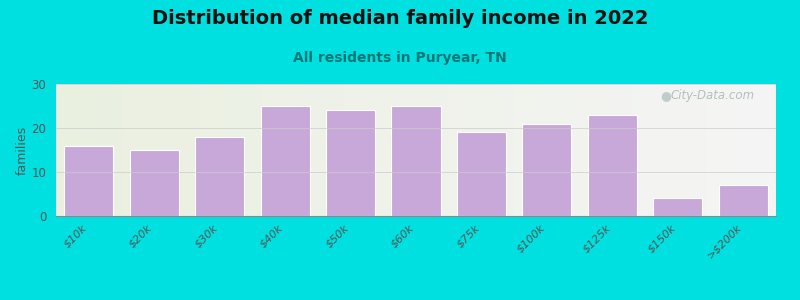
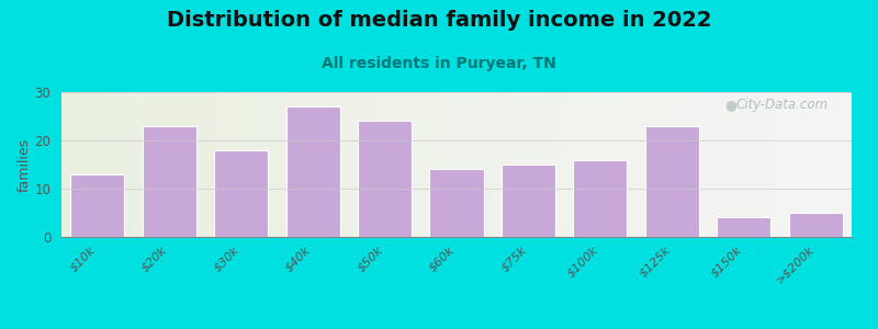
$10k: 16 -> 13
$20k: 15 -> 23
$40k: 25 -> 27
$60k: 25 -> 14
$75k: 19 -> 15
$100k: 21 -> 16
>$200k: 7 -> 5
